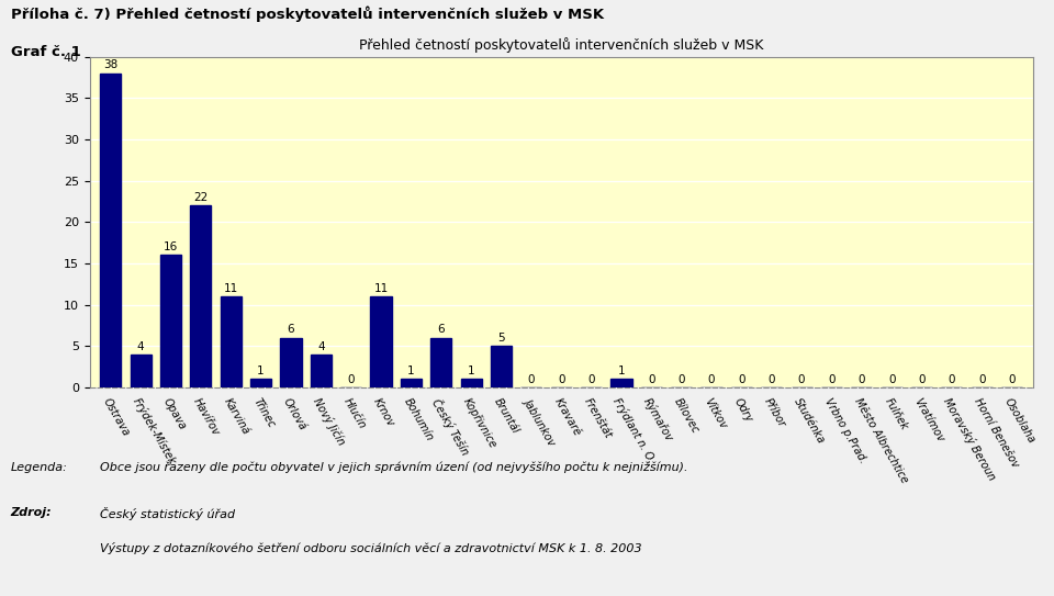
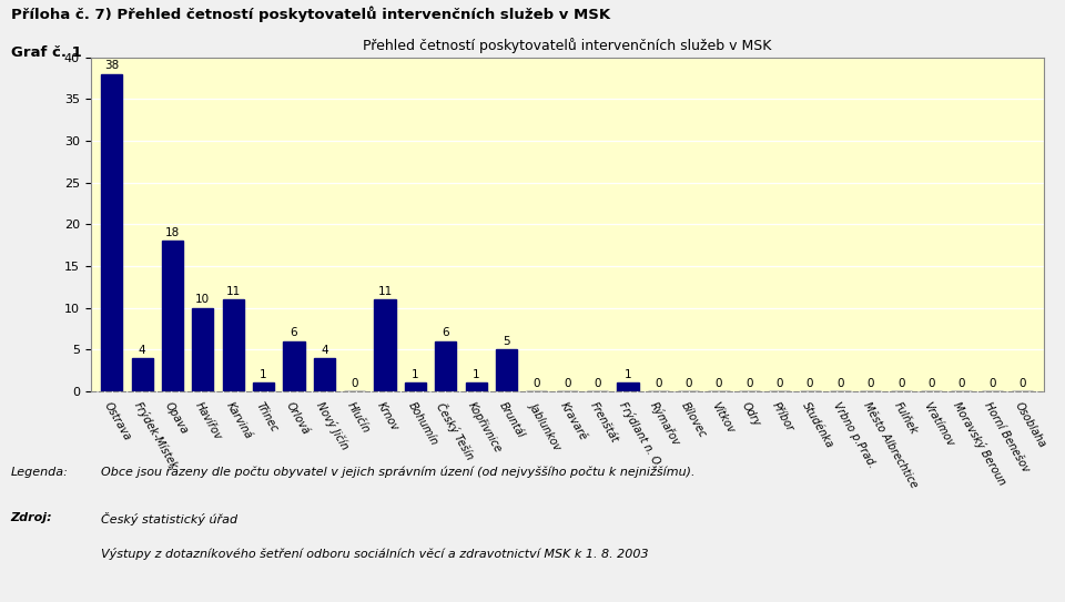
Opava: 16 -> 18
Havířov: 22 -> 10
